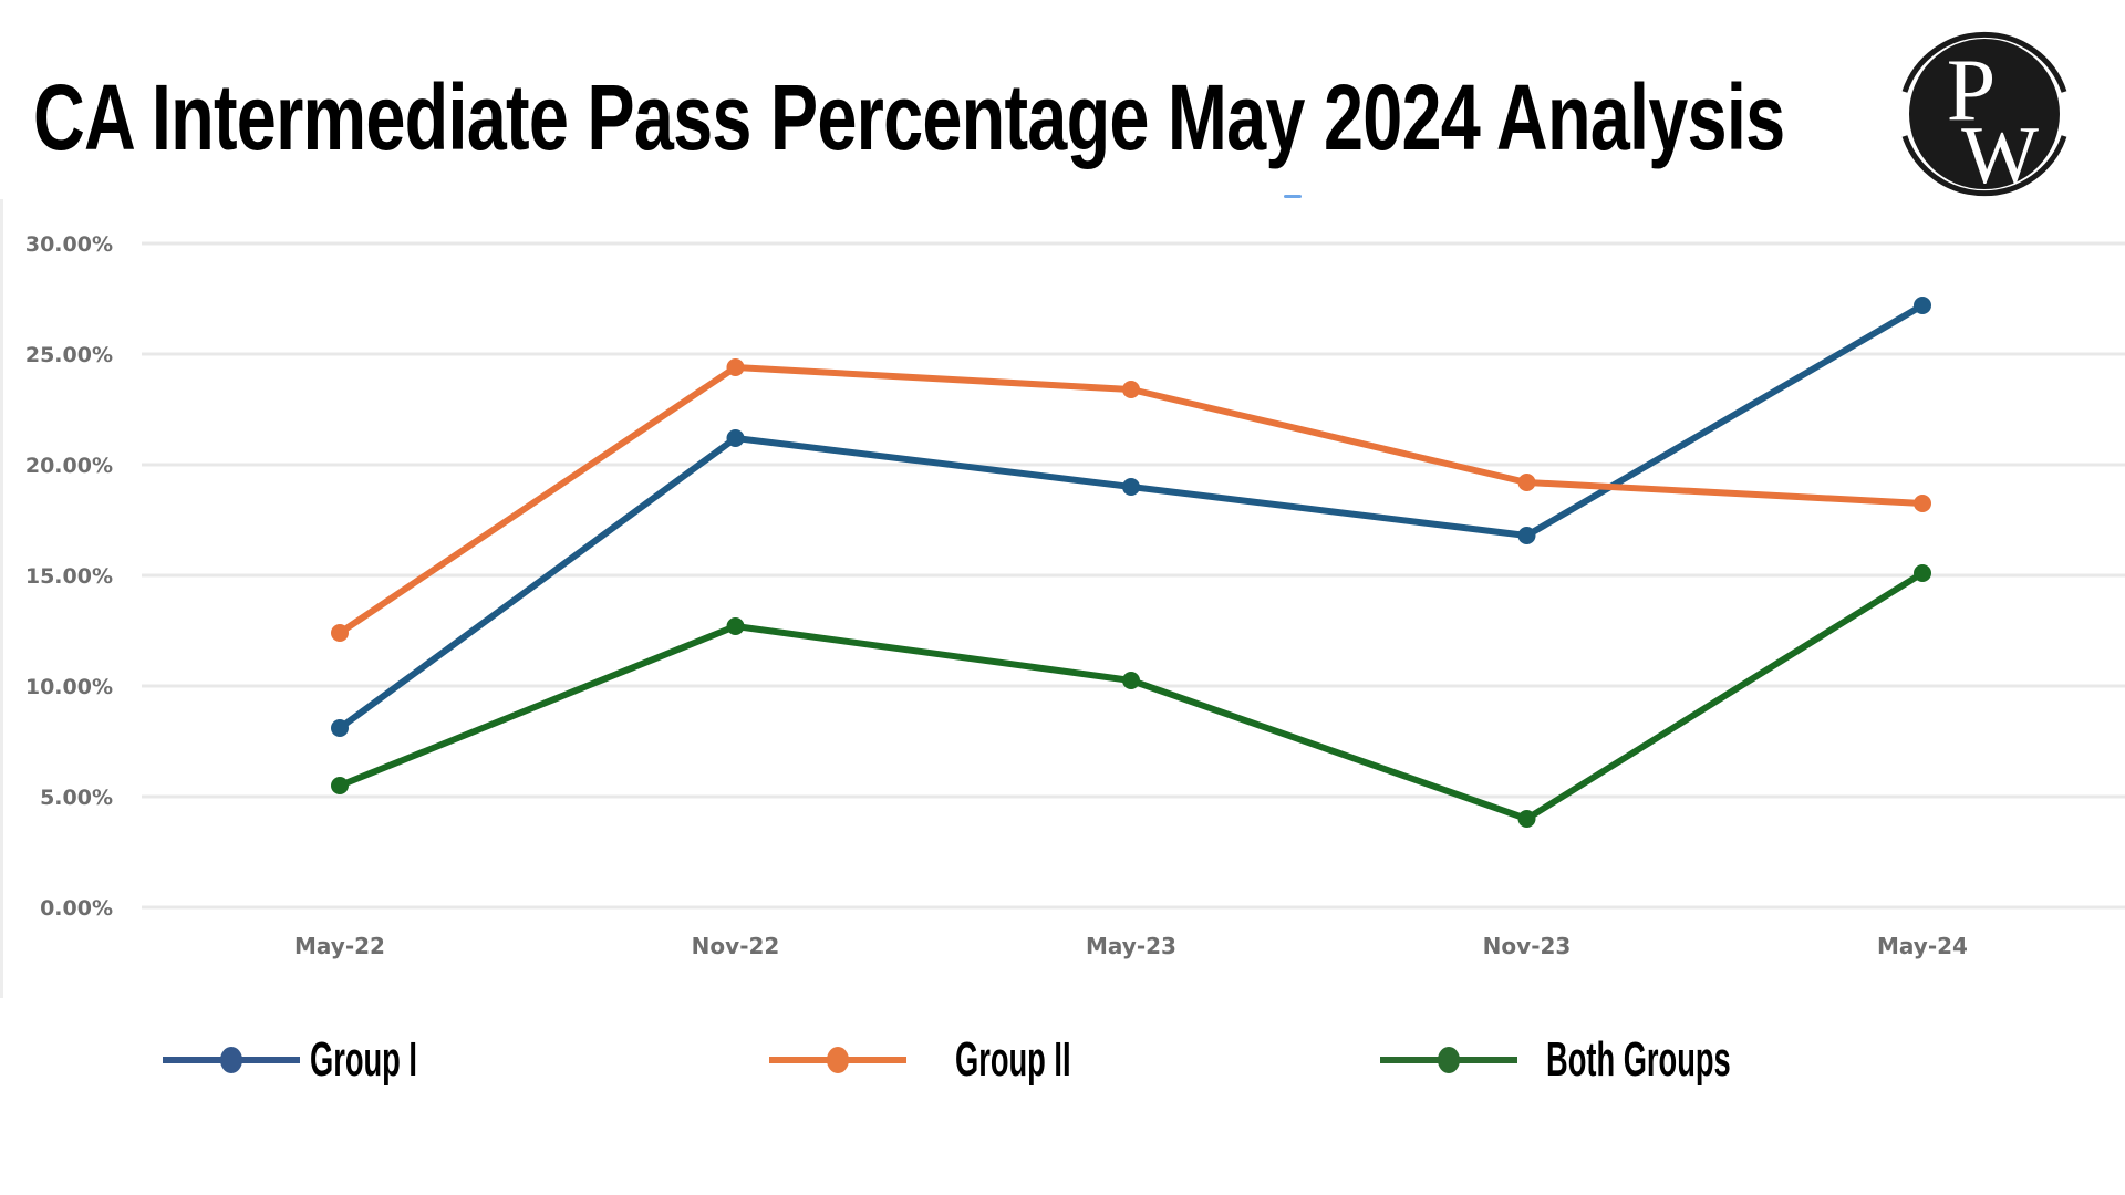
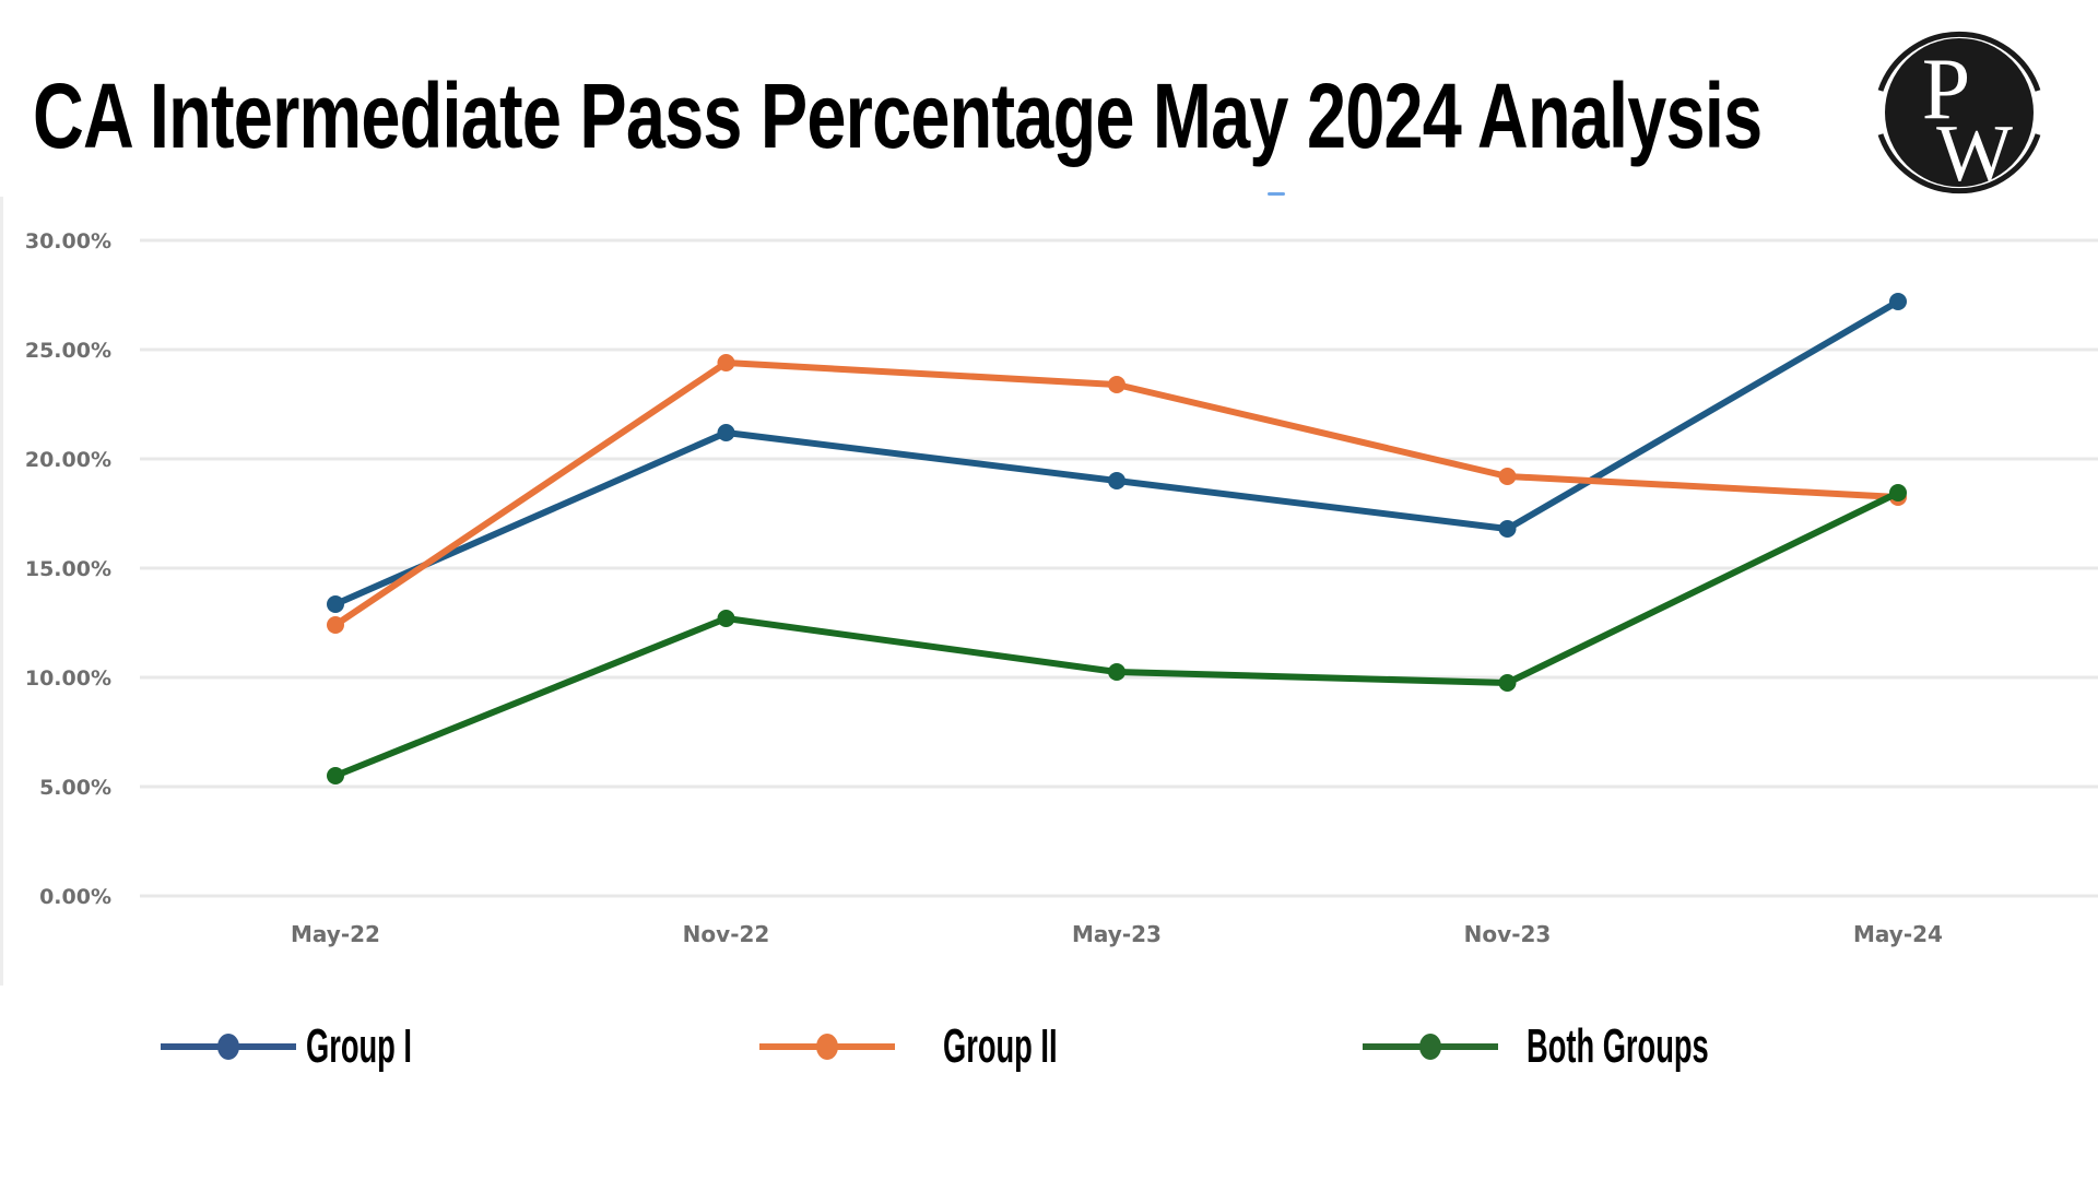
Group I/May-22: 8.1% -> 13.3%
Both Groups/Nov-23: 4.0% -> 9.8%
Both Groups/May-24: 15.1% -> 18.4%
